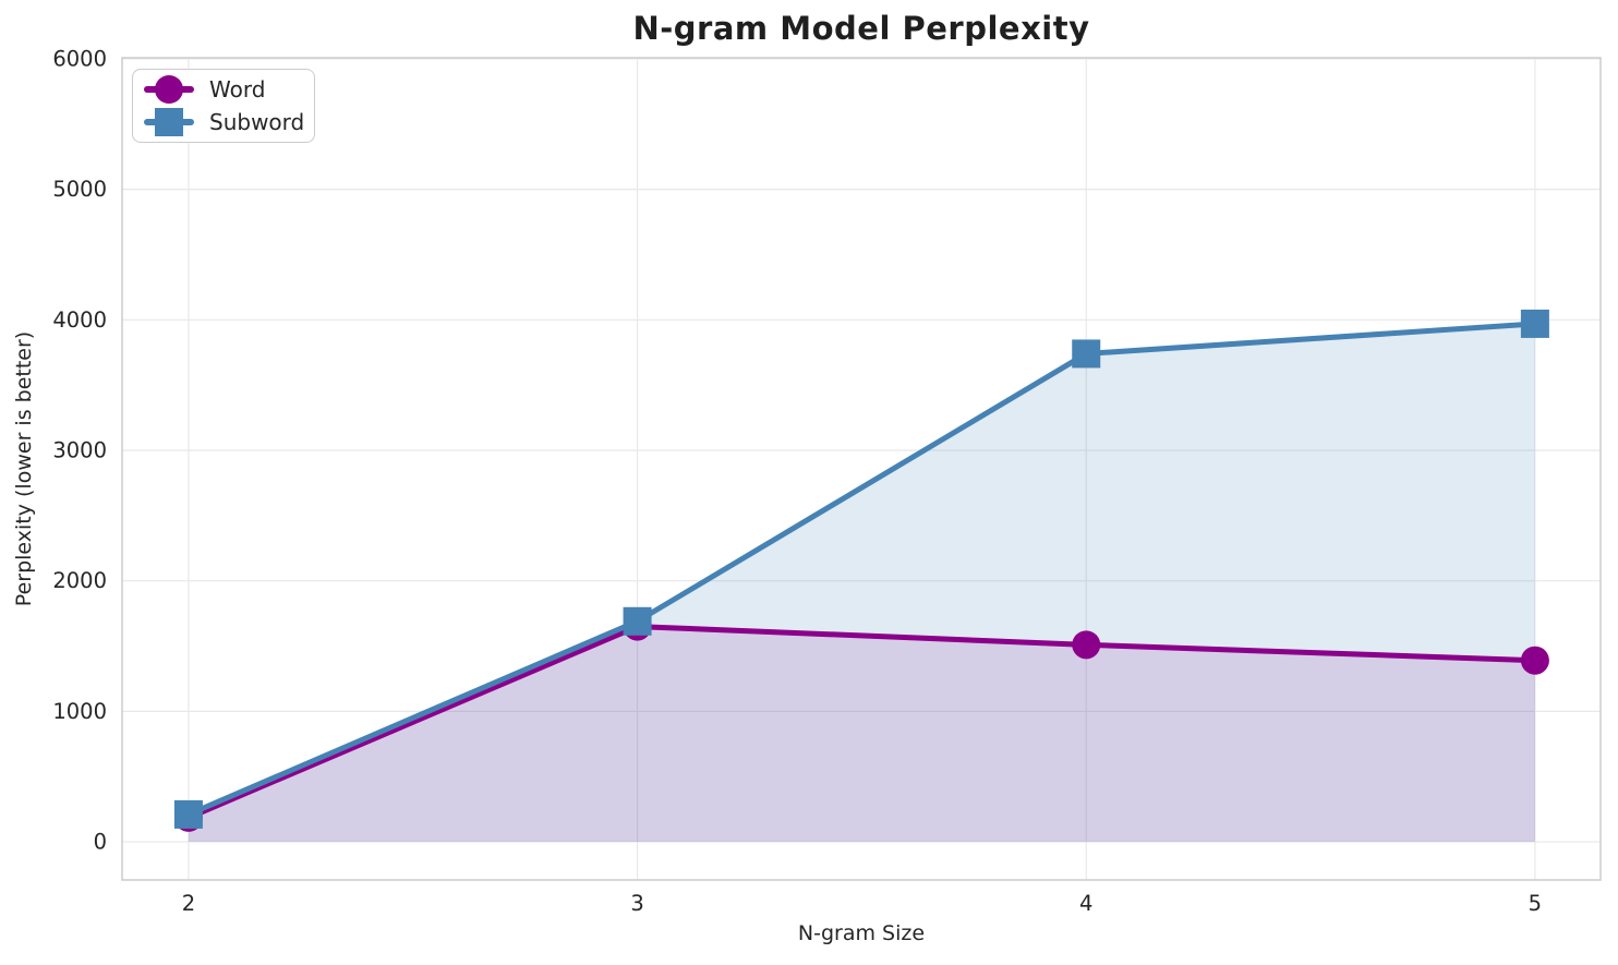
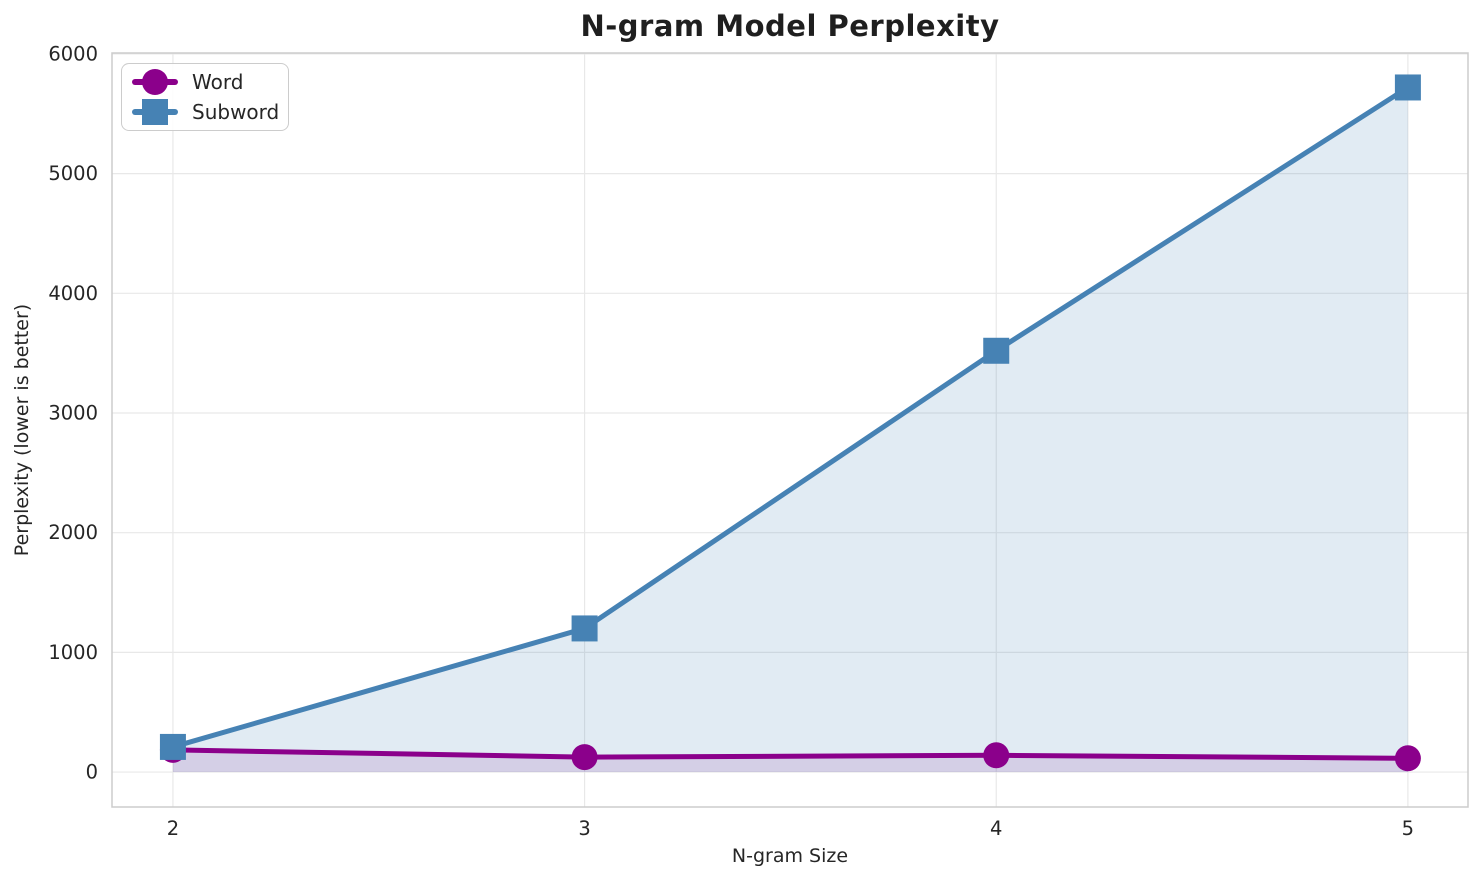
Word/3: 1650 -> 120
Subword/3: 1690 -> 1200
Word/4: 1510 -> 140
Subword/4: 3740 -> 3520
Word/5: 1390 -> 120
Subword/5: 3970 -> 5720
